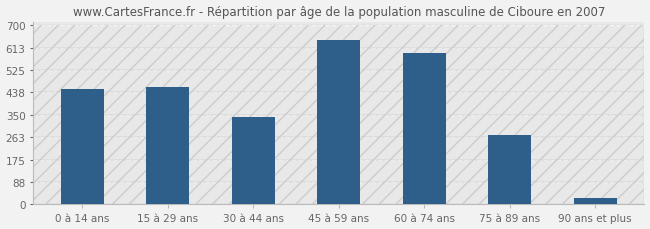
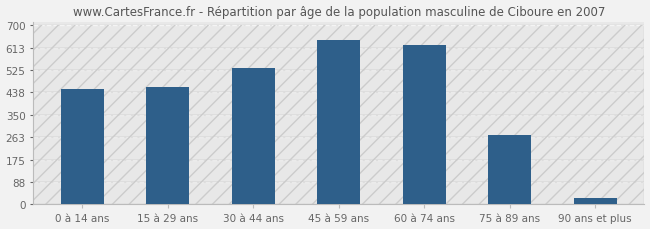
30 à 44 ans: 340 -> 533
60 à 74 ans: 590 -> 625
